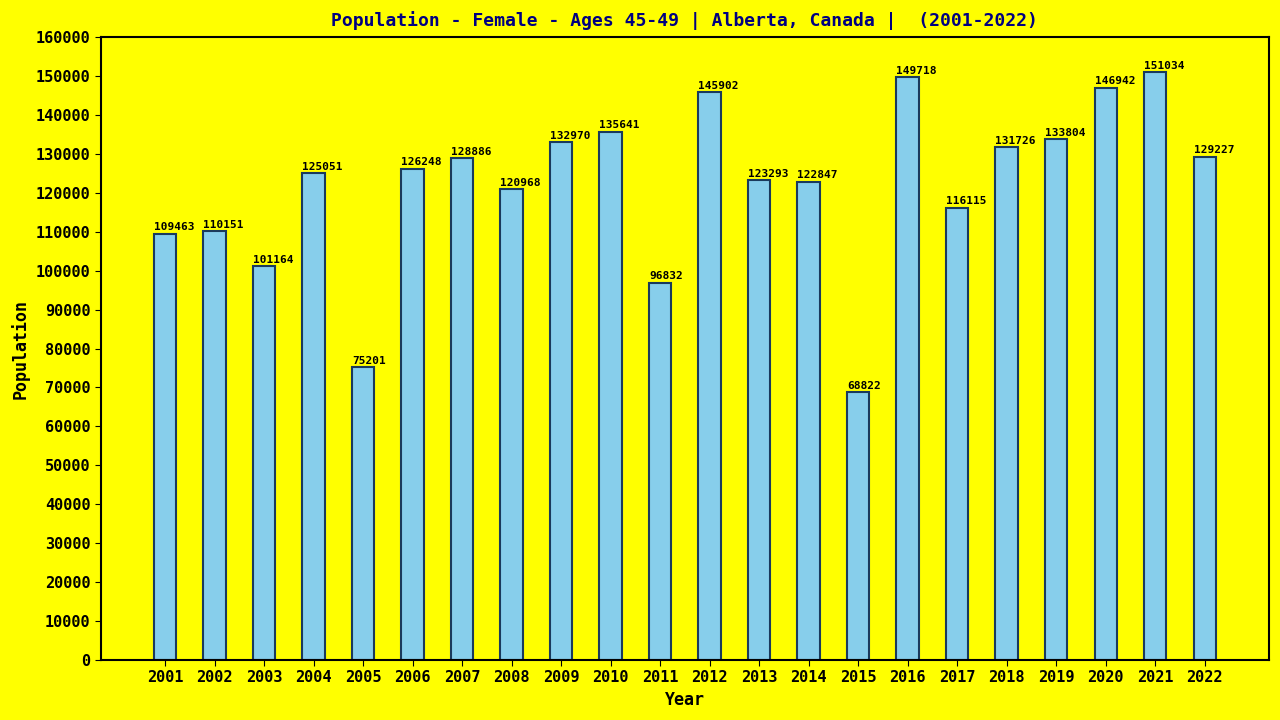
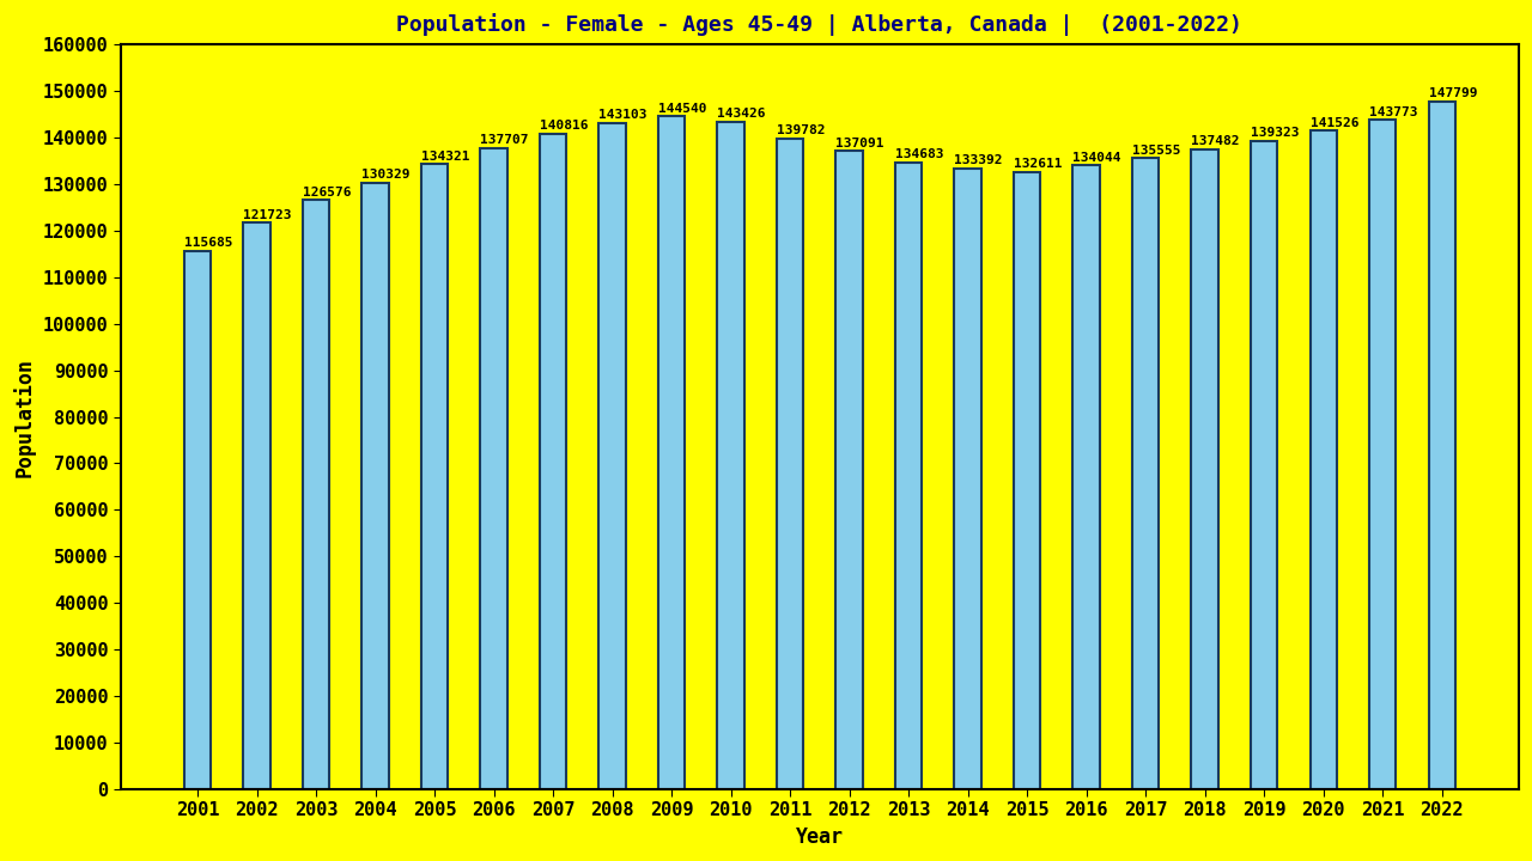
2001: 109463 -> 115685
2002: 110151 -> 121723
2003: 101164 -> 126576
2004: 125051 -> 130329
2005: 75201 -> 134321
2006: 126248 -> 137707
2007: 128886 -> 140816
2008: 120968 -> 143103
2009: 132970 -> 144540
2010: 135641 -> 143426
2011: 96832 -> 139782
2012: 145902 -> 137091
2013: 123293 -> 134683
2014: 122847 -> 133392
2015: 68822 -> 132611
2016: 149718 -> 134044
2017: 116115 -> 135555
2018: 131726 -> 137482
2019: 133804 -> 139323
2020: 146942 -> 141526
2021: 151034 -> 143773
2022: 129227 -> 147799
